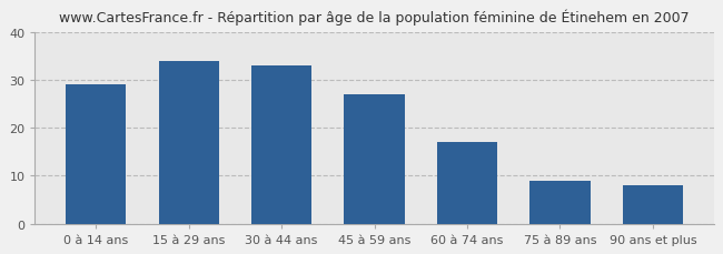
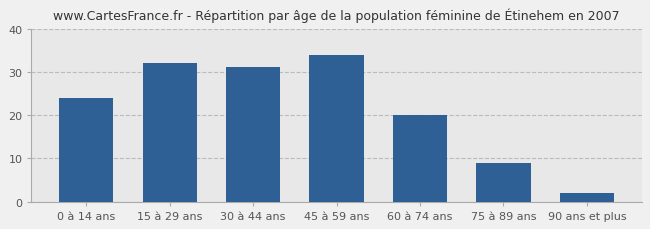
0 à 14 ans: 29 -> 24
15 à 29 ans: 34 -> 32
30 à 44 ans: 33 -> 31
45 à 59 ans: 27 -> 34
60 à 74 ans: 17 -> 20
90 ans et plus: 8 -> 2
